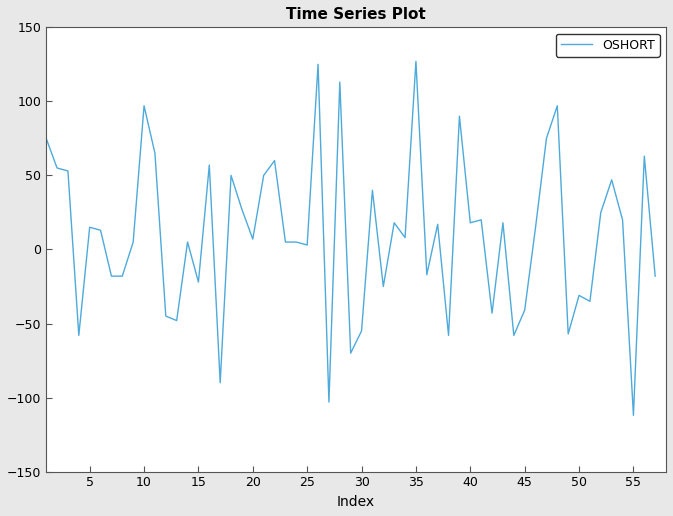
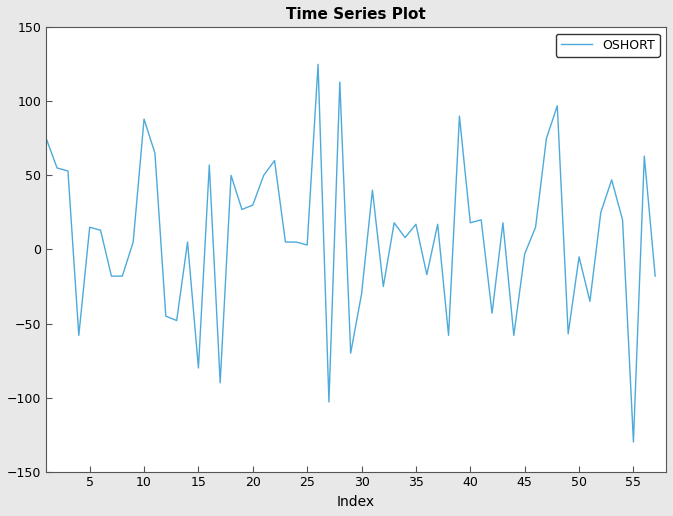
10: 97 -> 88
15: -22 -> -80
20: 7 -> 30
30: -55 -> -30
35: 127 -> 17
45: -41 -> -3
50: -31 -> -5
55: -112 -> -130
